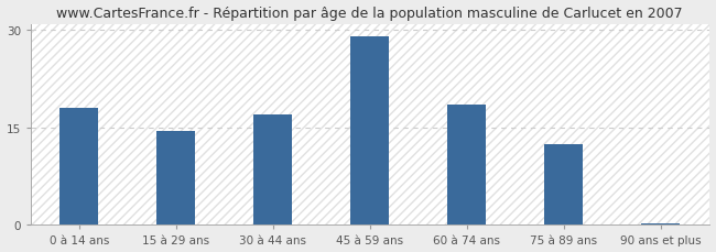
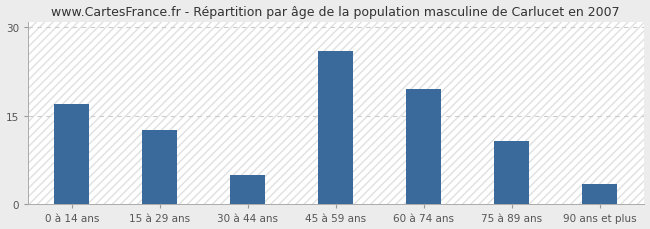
0 à 14 ans: 18.0 -> 17.0
15 à 29 ans: 14.5 -> 12.6
30 à 44 ans: 17.0 -> 5.0
45 à 59 ans: 29.0 -> 26.0
60 à 74 ans: 18.5 -> 19.6
75 à 89 ans: 12.5 -> 10.8
90 ans et plus: 0.3 -> 3.4
